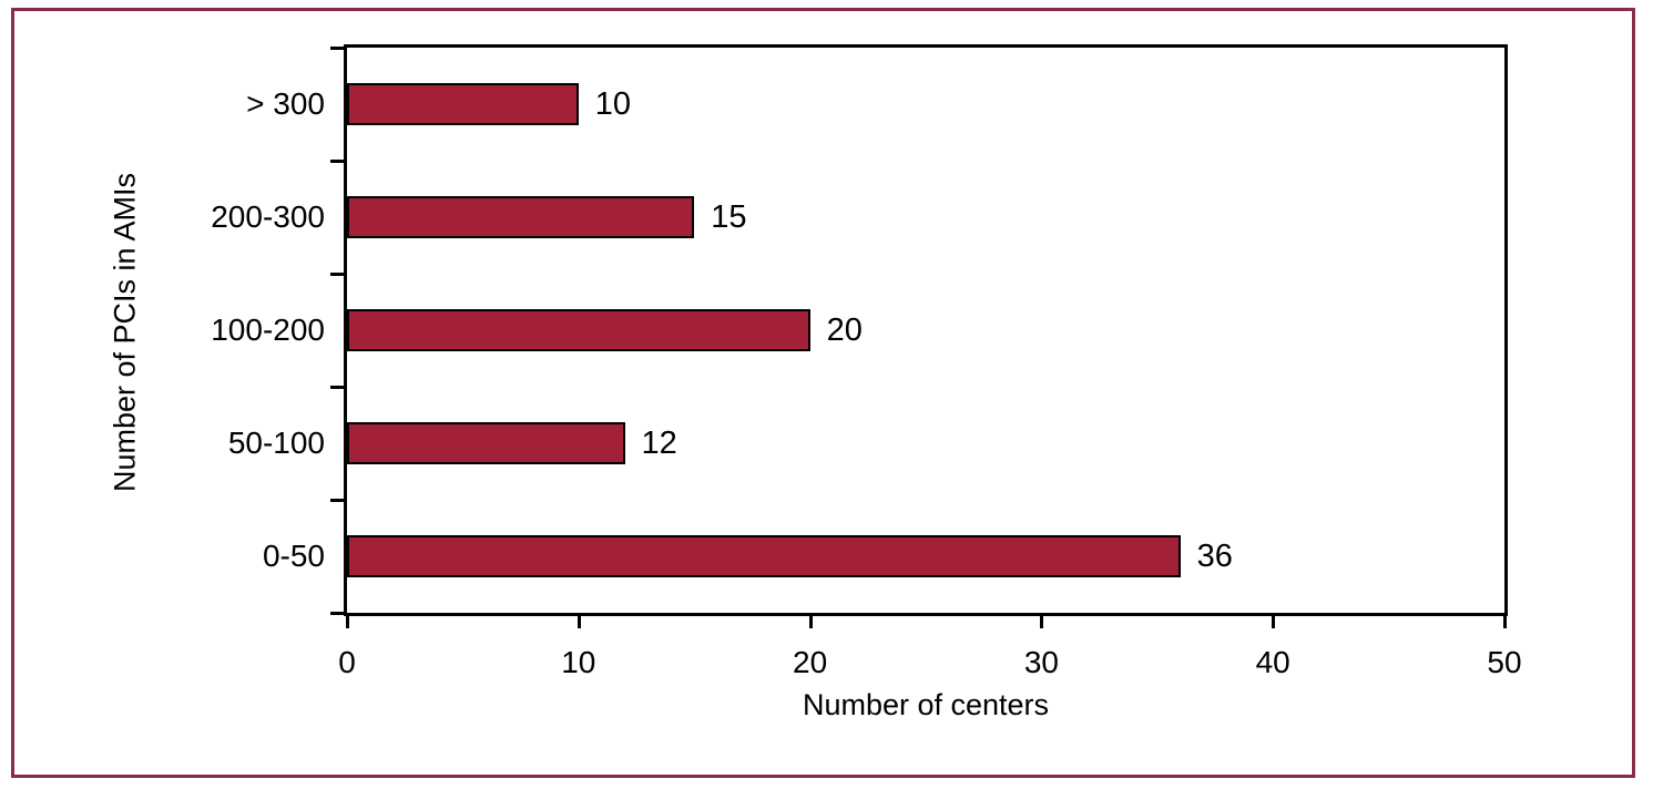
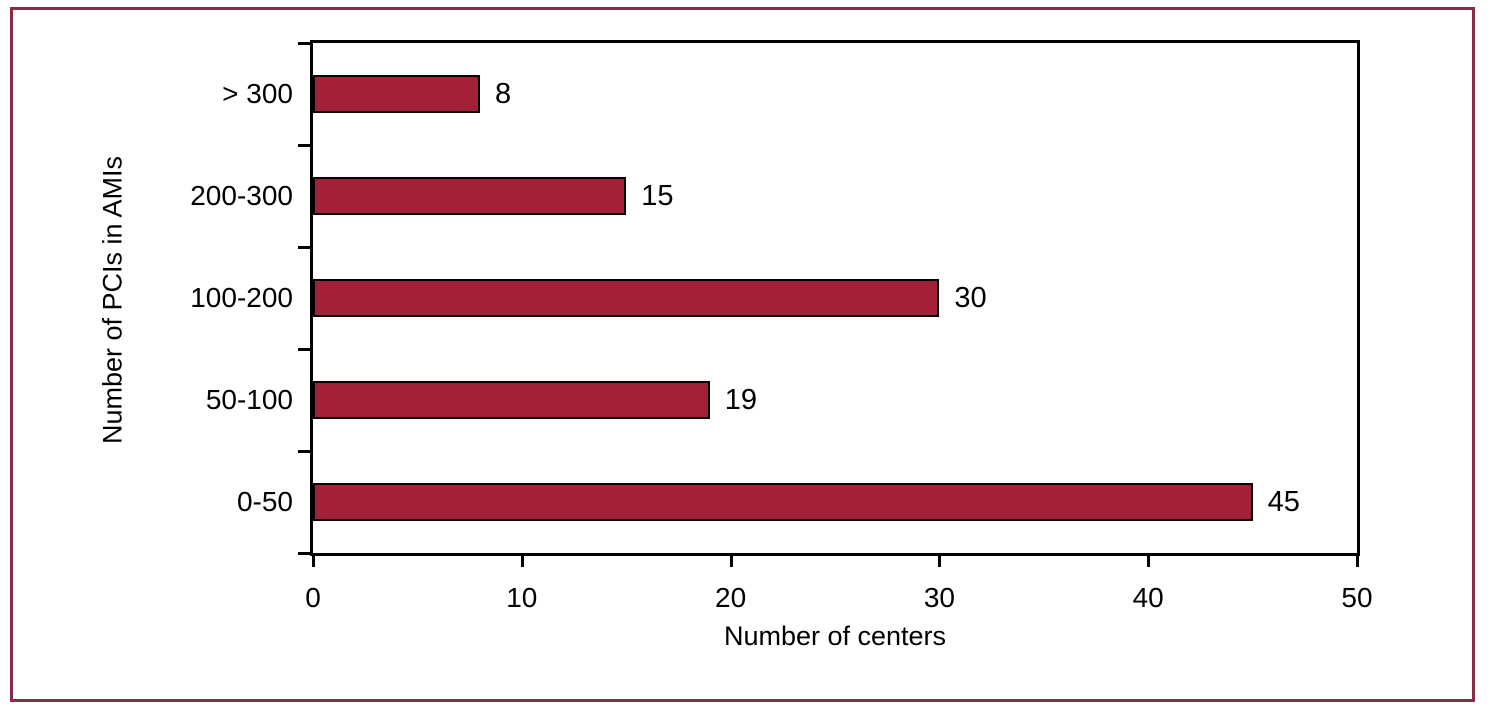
> 300: 10 -> 8
100-200: 20 -> 30
50-100: 12 -> 19
0-50: 36 -> 45
